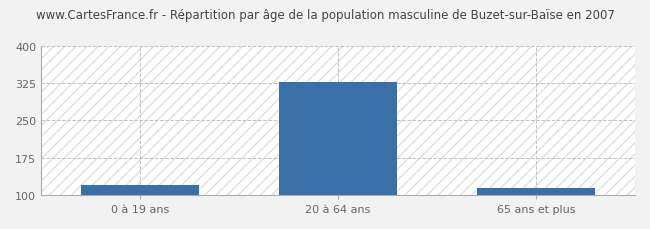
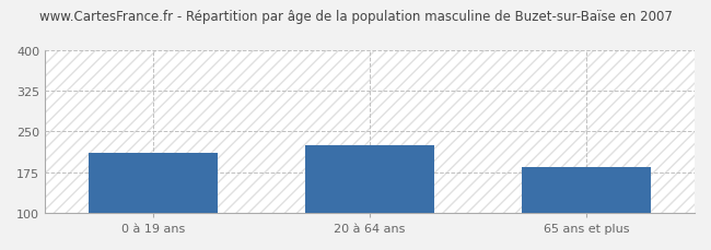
0 à 19 ans: 120 -> 210
20 à 64 ans: 327 -> 225
65 ans et plus: 113 -> 185
